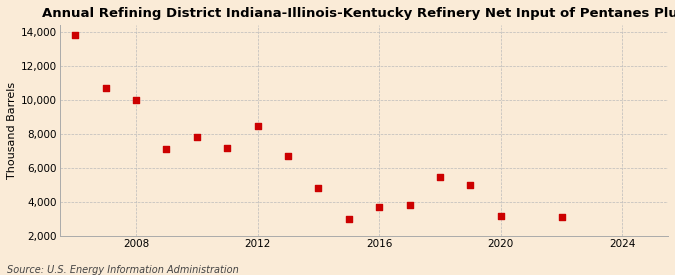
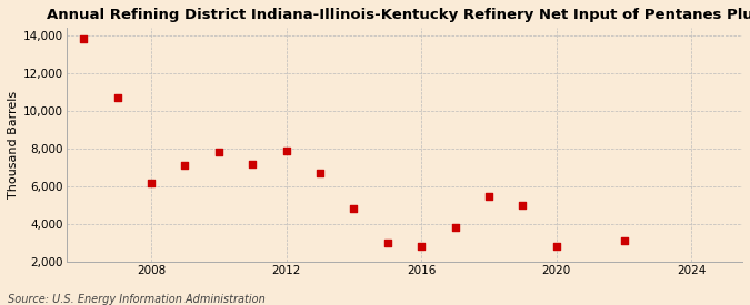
2008: 10,000 -> 6,200
2012: 8,500 -> 7,900
2016: 3,700 -> 2,800
2020: 3,200 -> 2,800
